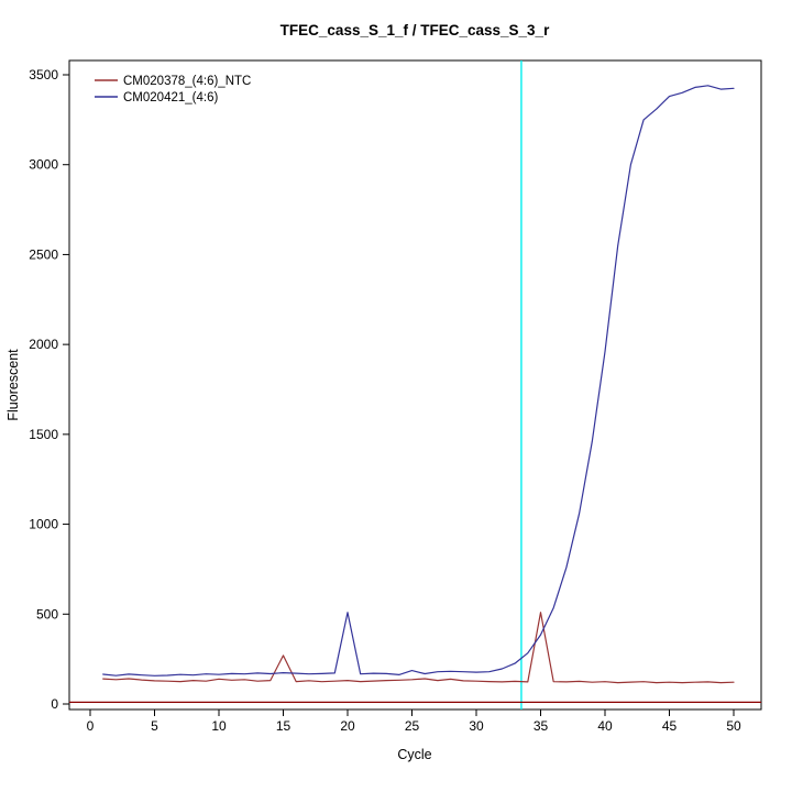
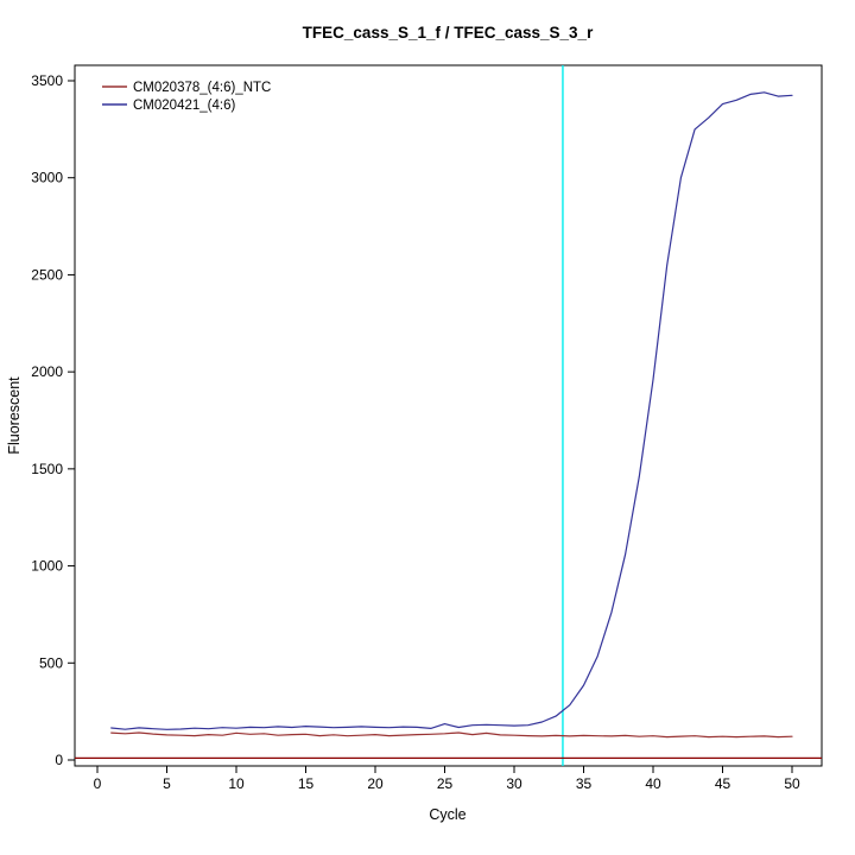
CM020378_(4:6)_NTC/15: 270 -> 130
CM020421_(4:6)/20: 510 -> 170
CM020378_(4:6)_NTC/35: 510 -> 130
